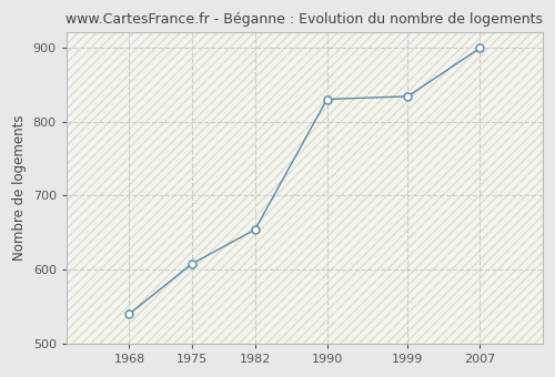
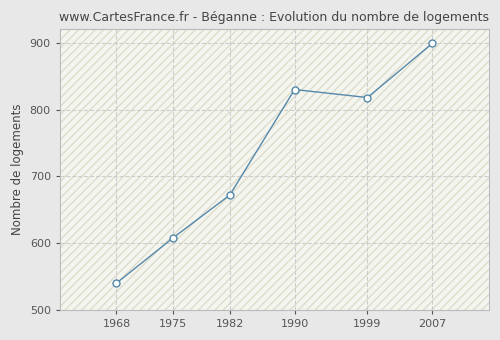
1982: 654 -> 672
1999: 834 -> 818
